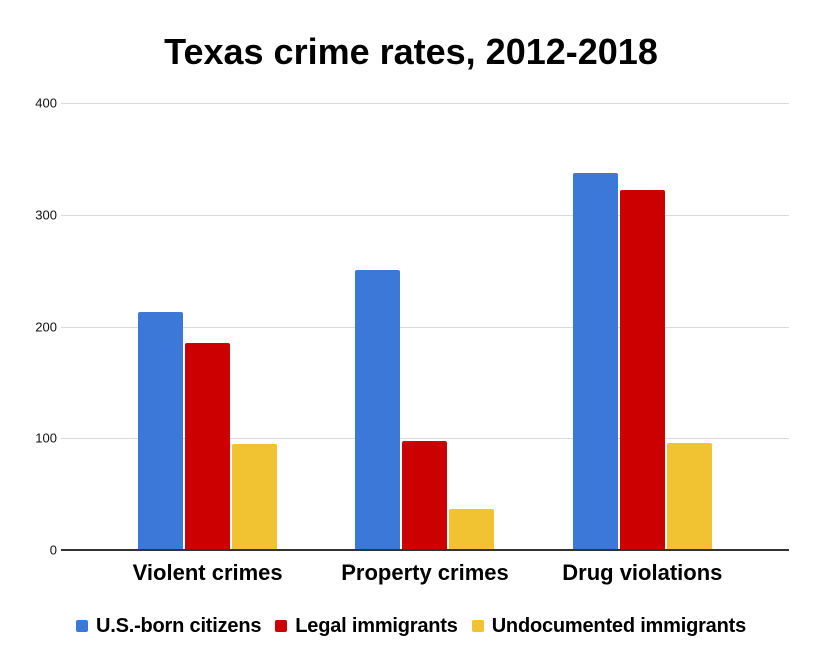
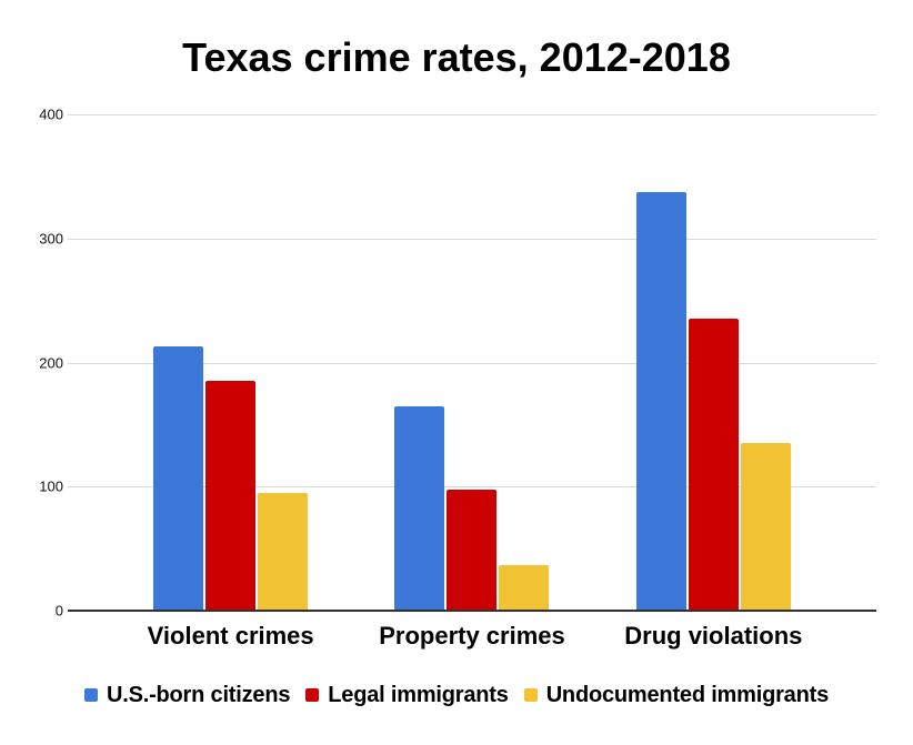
U.S.-born citizens/Property crimes: 251 -> 165
Legal immigrants/Drug violations: 322 -> 235
Undocumented immigrants/Drug violations: 96 -> 135
